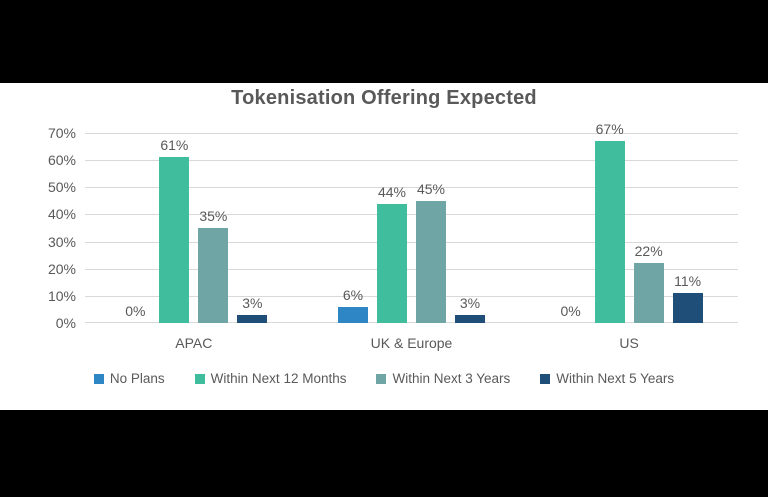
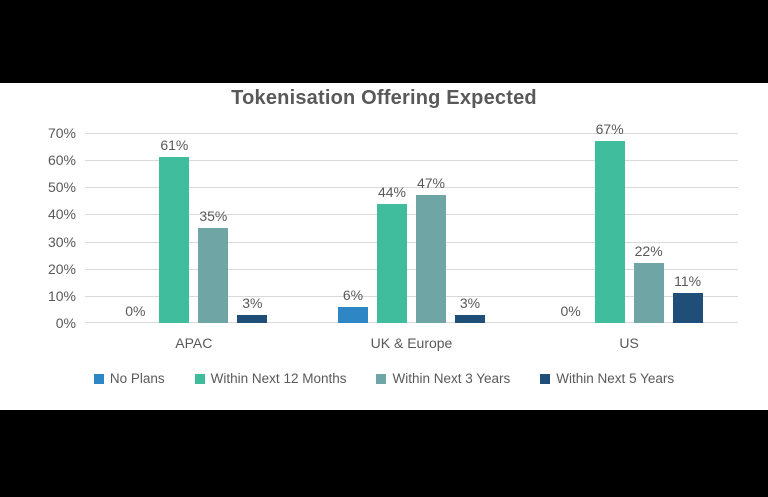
Within Next 3 Years/UK & Europe: 45% -> 47%
